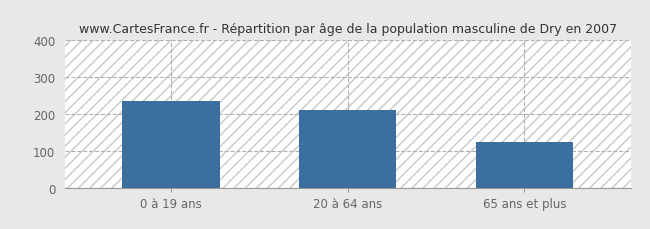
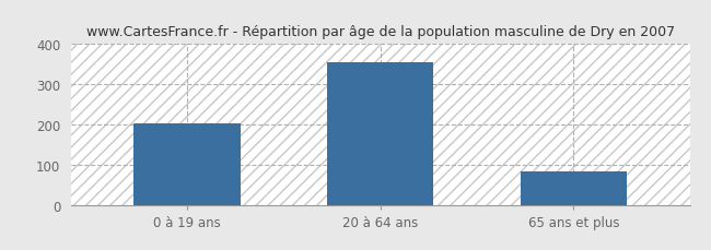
0 à 19 ans: 235 -> 202
20 à 64 ans: 210 -> 354
65 ans et plus: 125 -> 82
